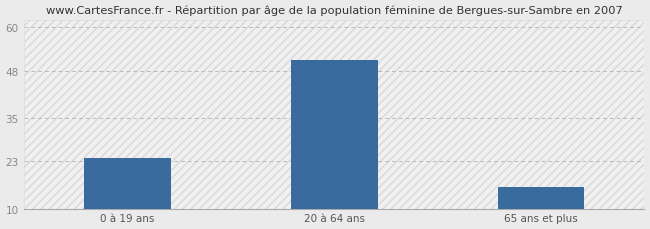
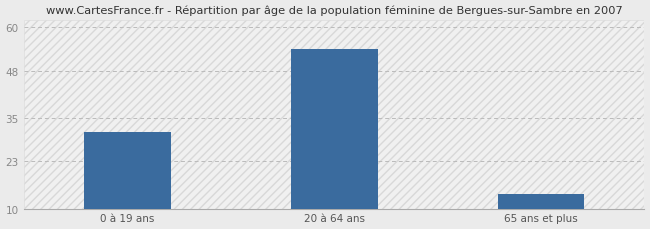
0 à 19 ans: 24 -> 31
20 à 64 ans: 51 -> 54
65 ans et plus: 16 -> 14
